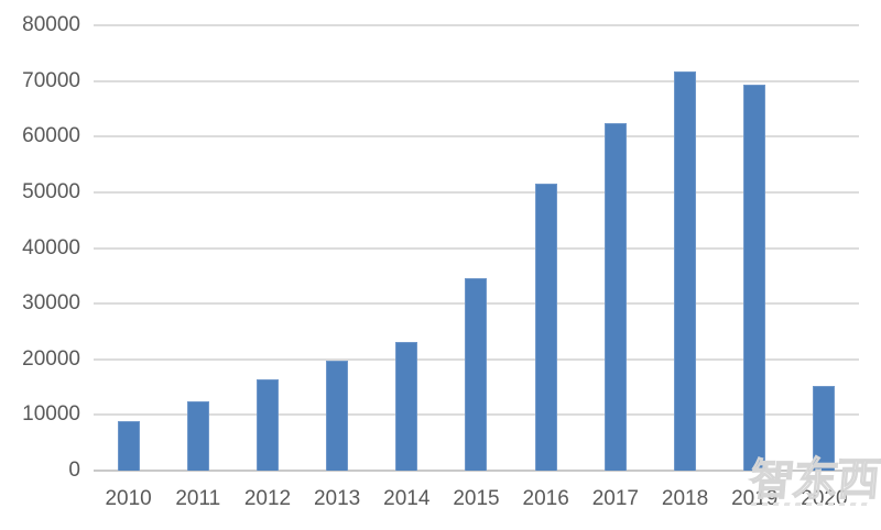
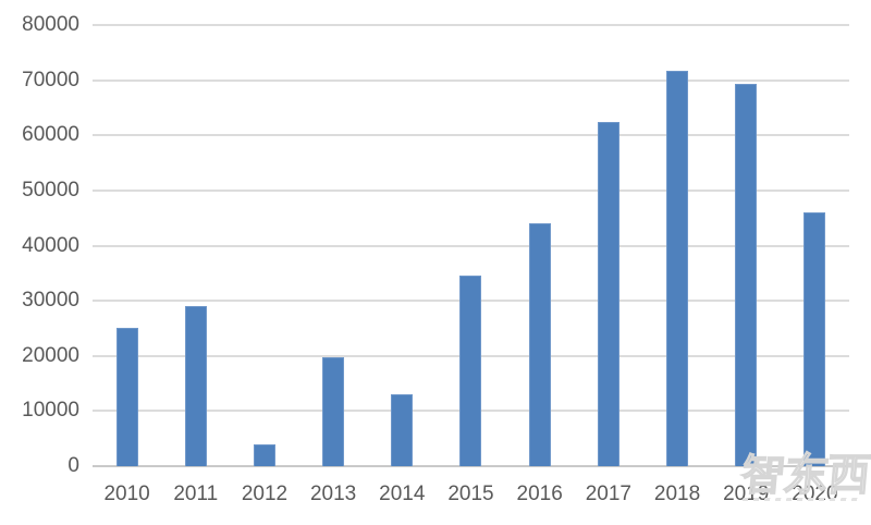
2010: 9000 -> 25000
2011: 12000 -> 29000
2012: 16000 -> 4000
2014: 23000 -> 13000
2016: 52000 -> 44000
2020: 15000 -> 46000
